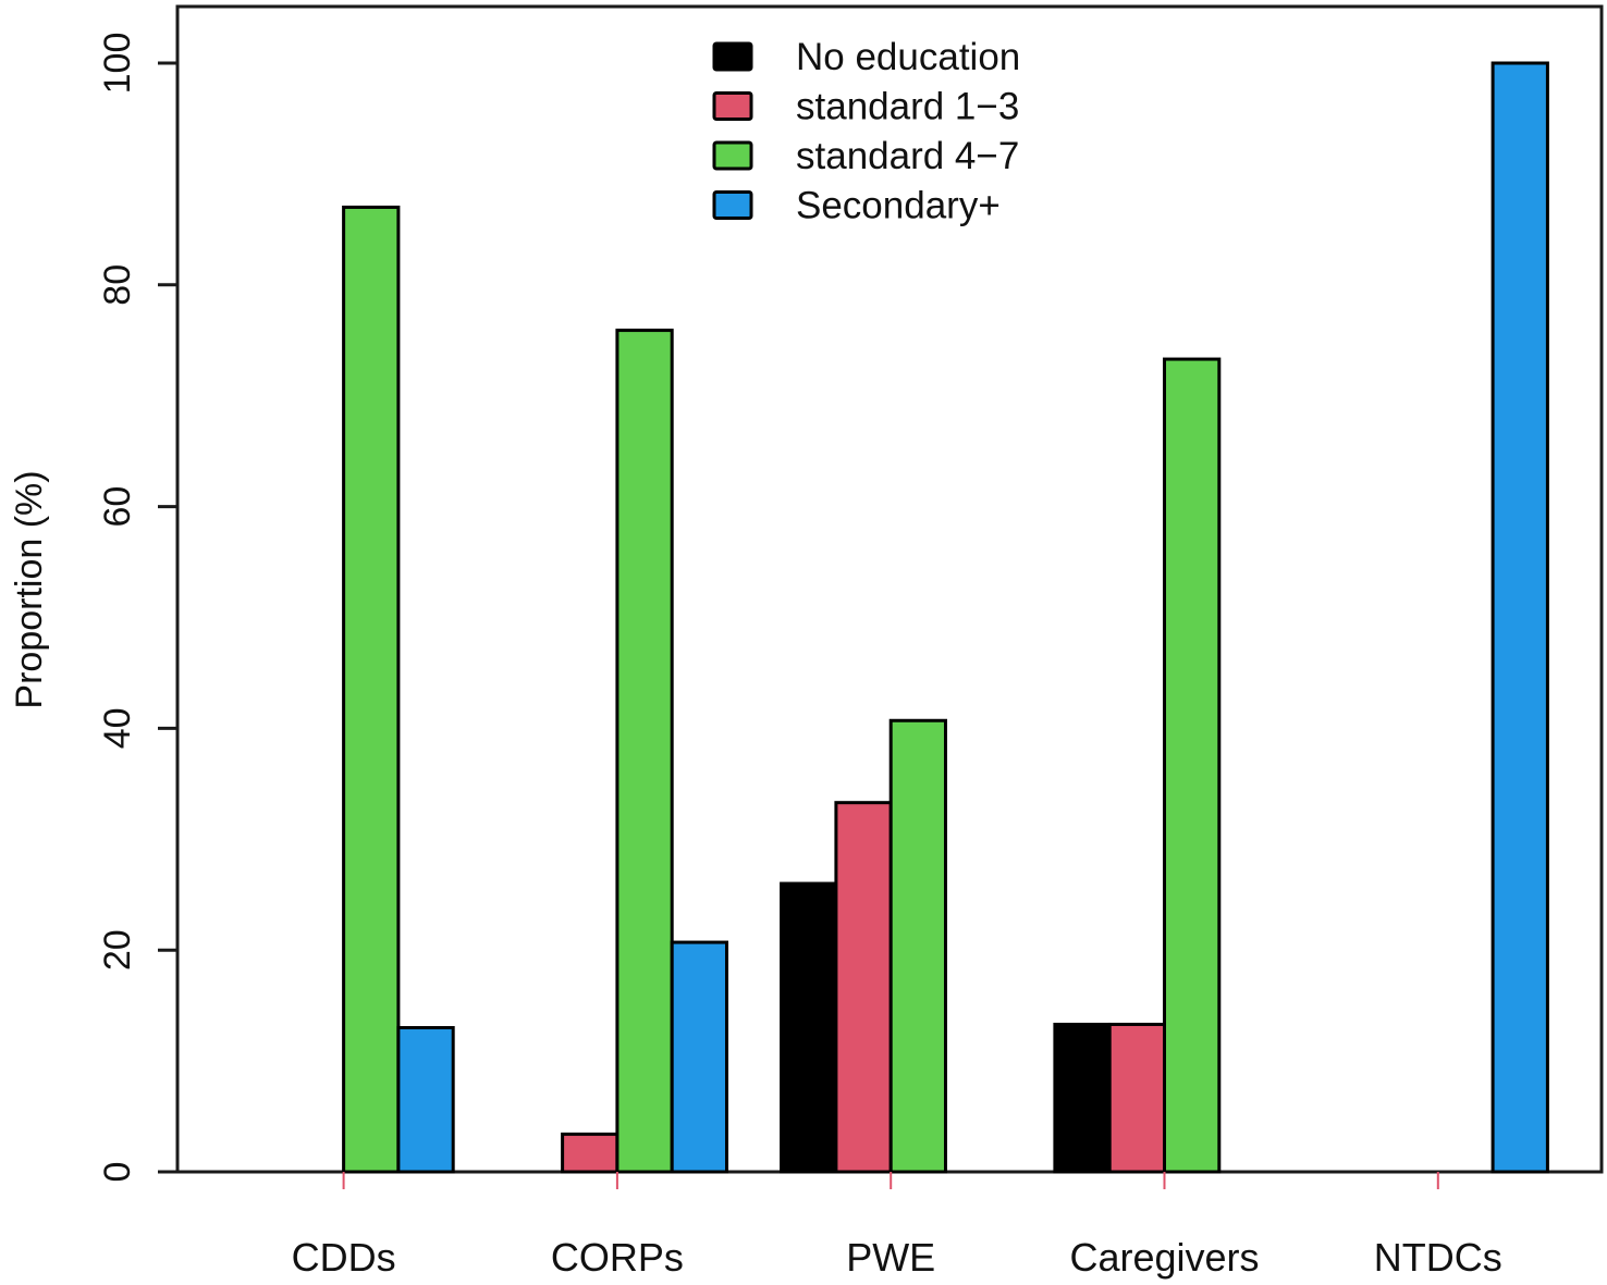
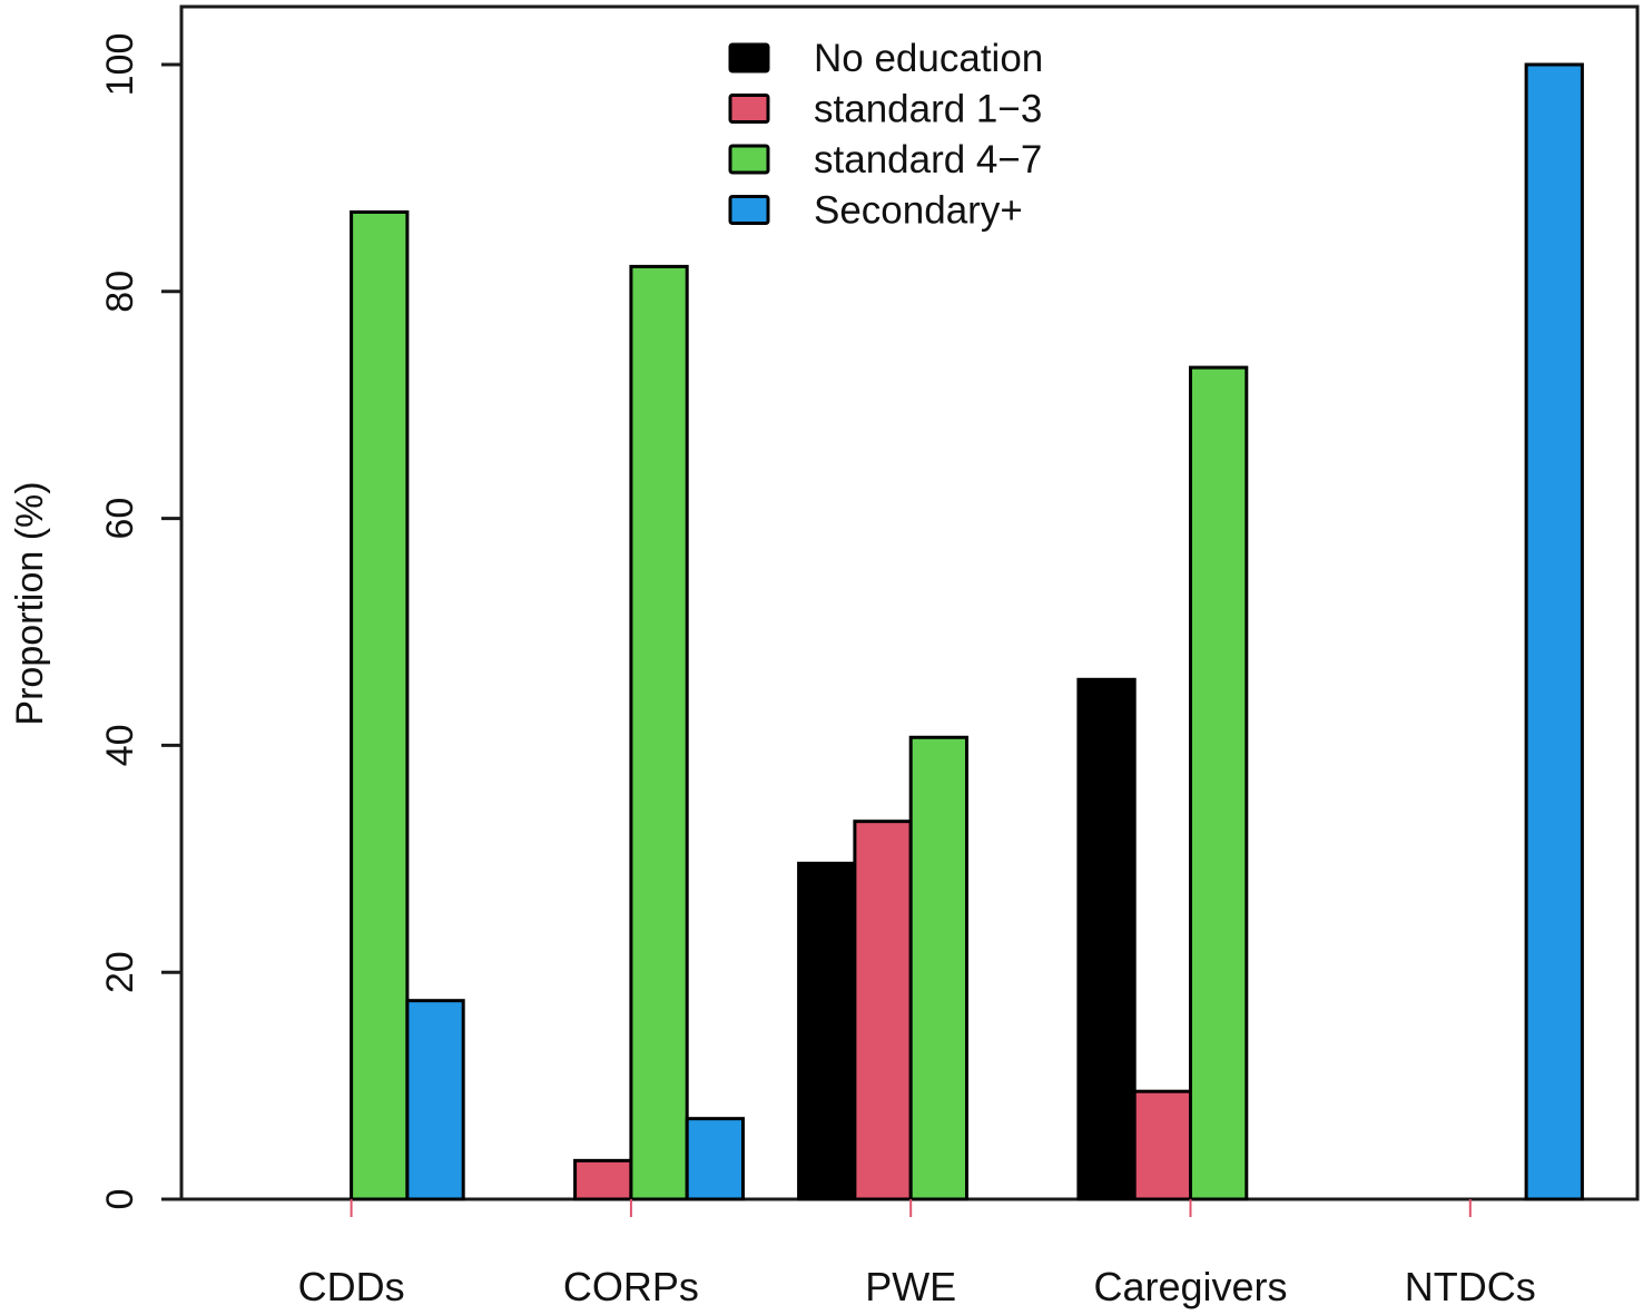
Secondary+/CDDs: 13.0 -> 17.5
standard 4−7/CORPs: 75.9 -> 82.2
Secondary+/CORPs: 20.7 -> 7.1
No education/PWE: 26.0 -> 29.6
No education/Caregivers: 13.3 -> 45.8
standard 1−3/Caregivers: 13.3 -> 9.5
